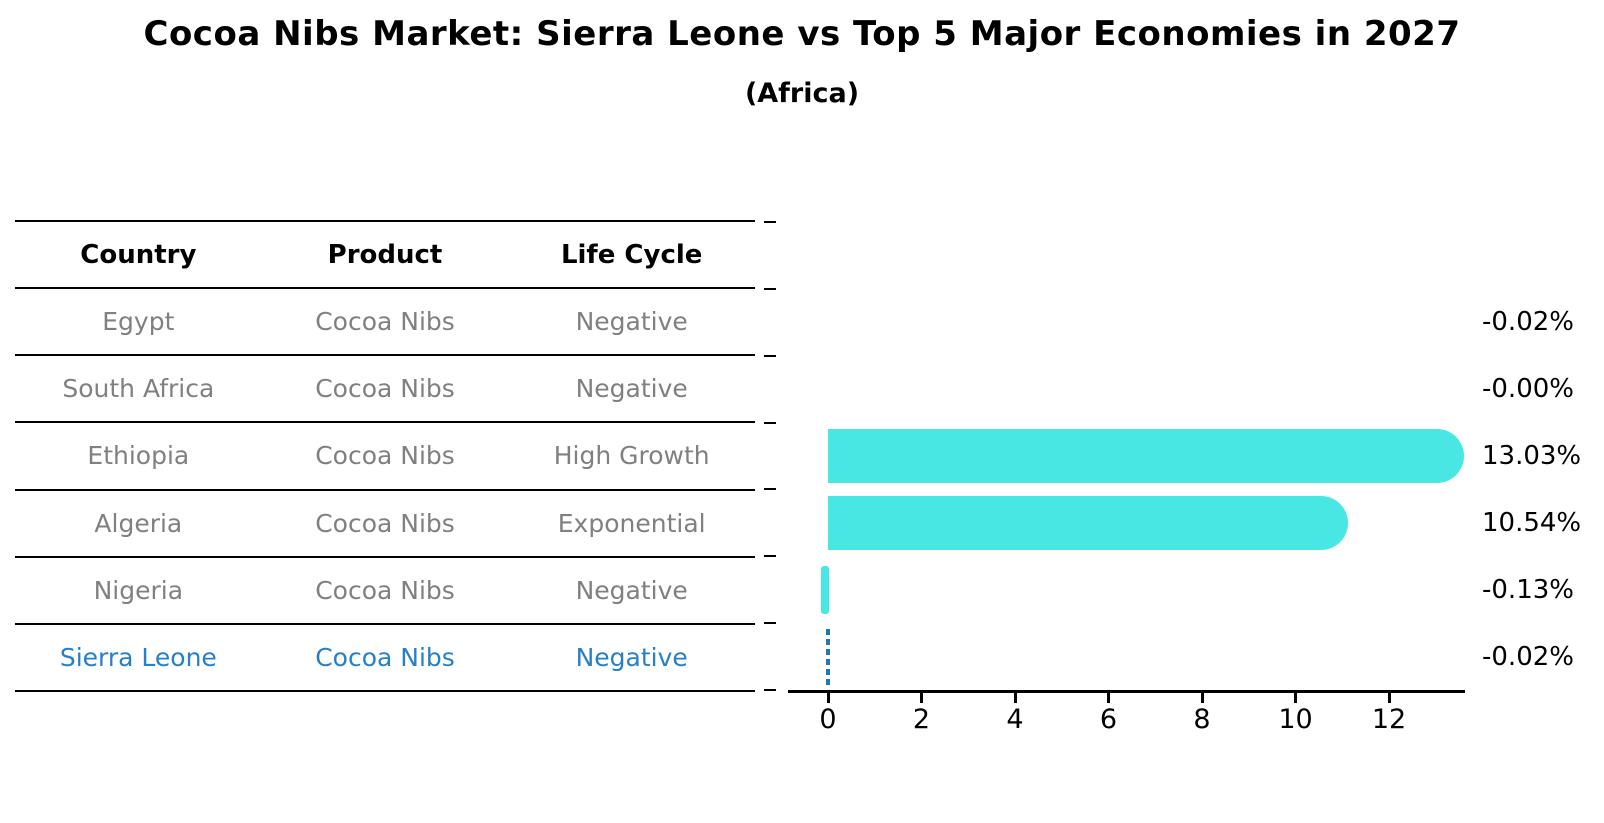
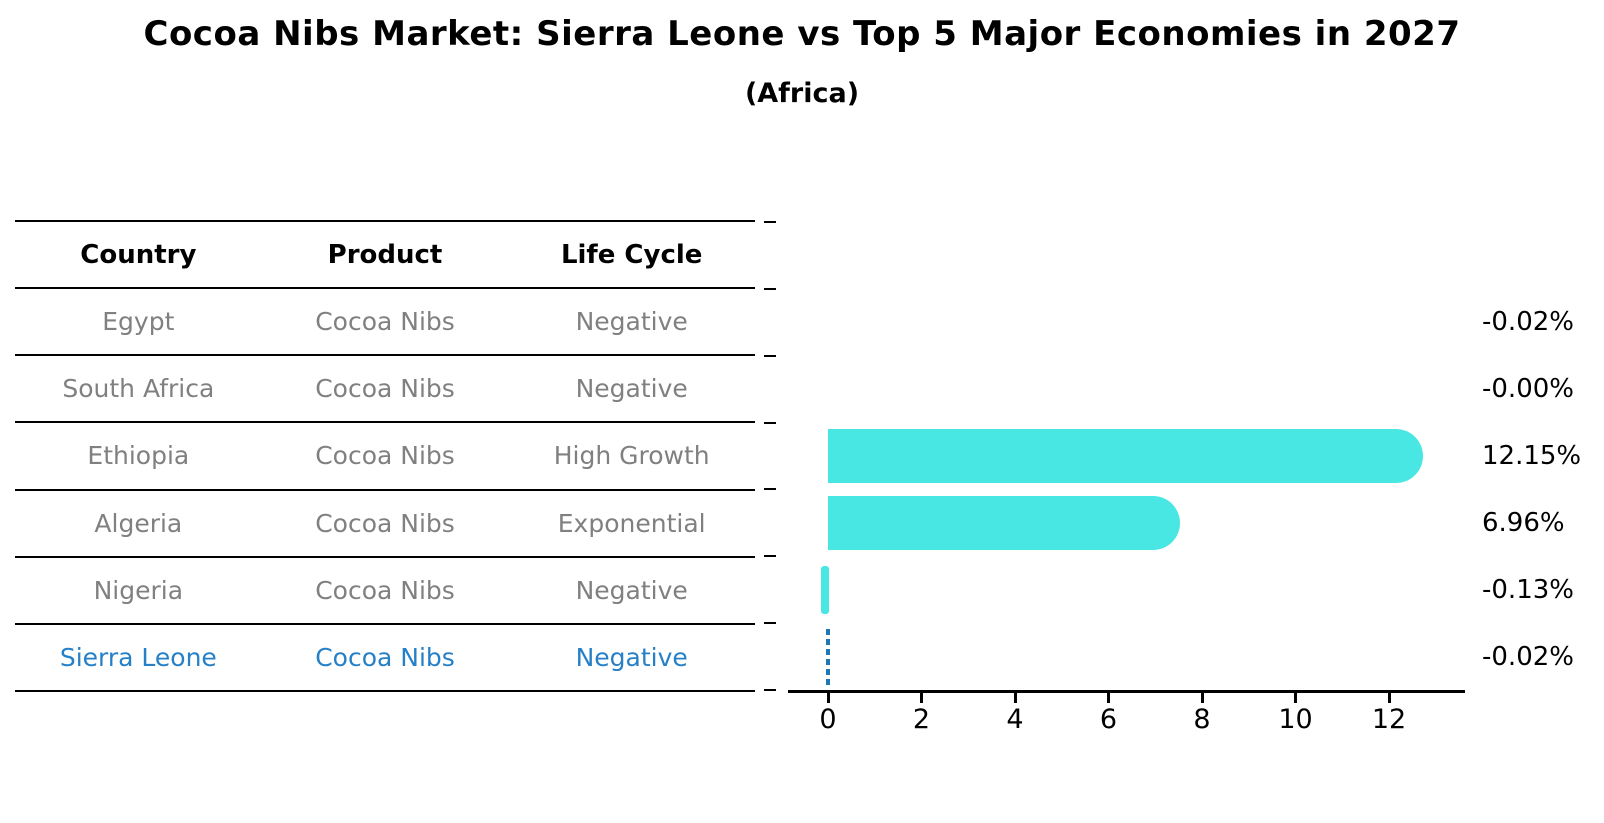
Ethiopia: 13.03% -> 12.15%
Algeria: 10.54% -> 6.96%
